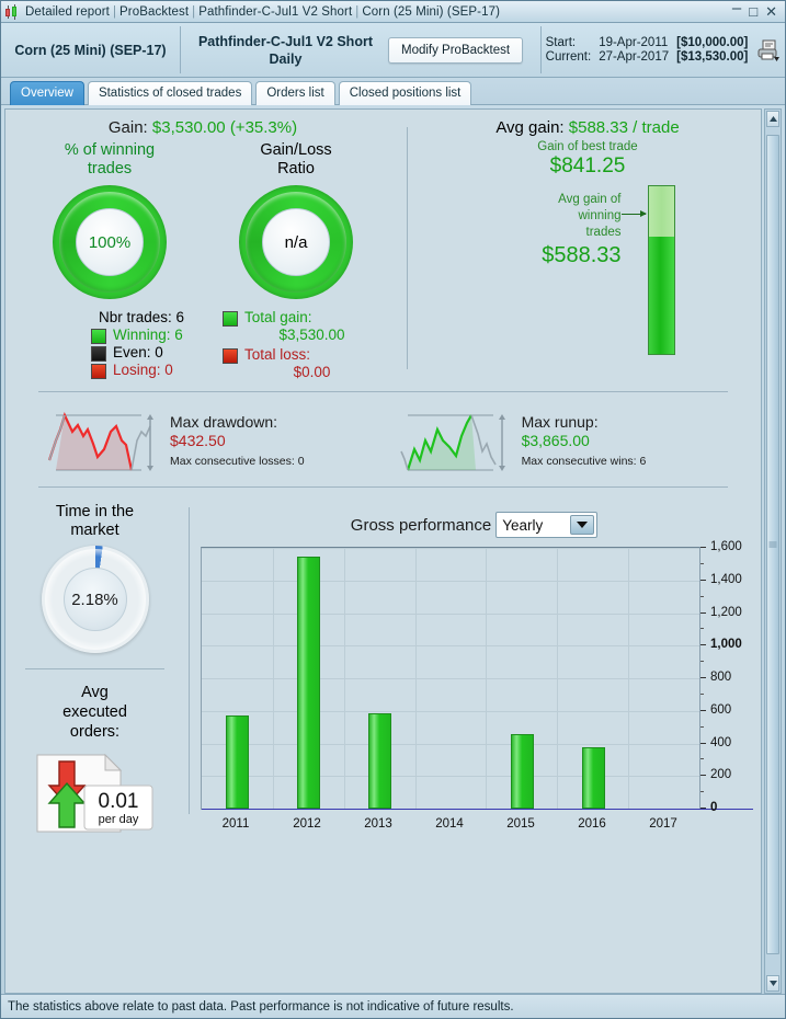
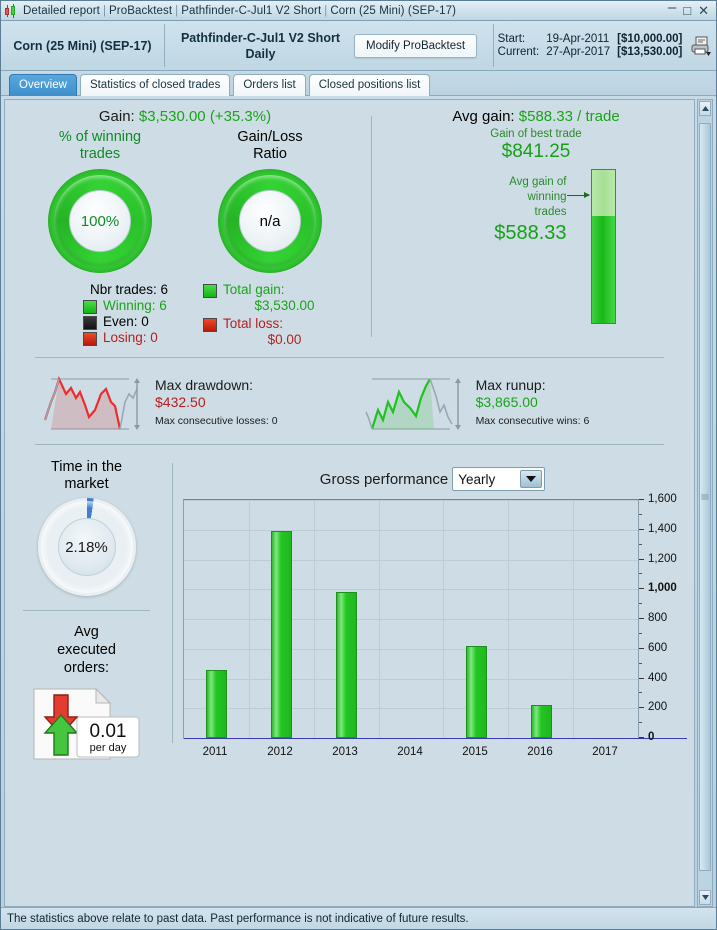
2011: 570 -> 460
2012: 1540 -> 1390
2013: 580 -> 980
2015: 460 -> 620
2016: 380 -> 220
